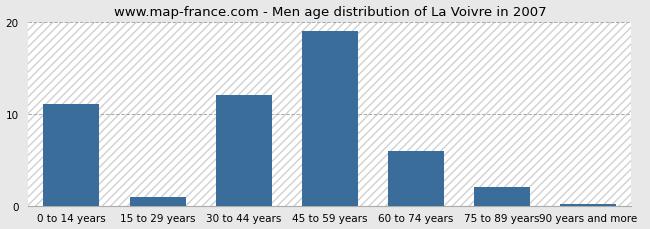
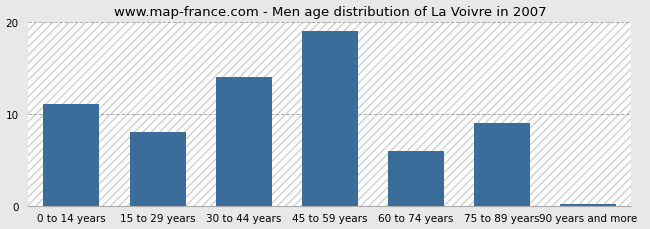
15 to 29 years: 1.0 -> 8.0
30 to 44 years: 12.0 -> 14.0
75 to 89 years: 2.0 -> 9.0
